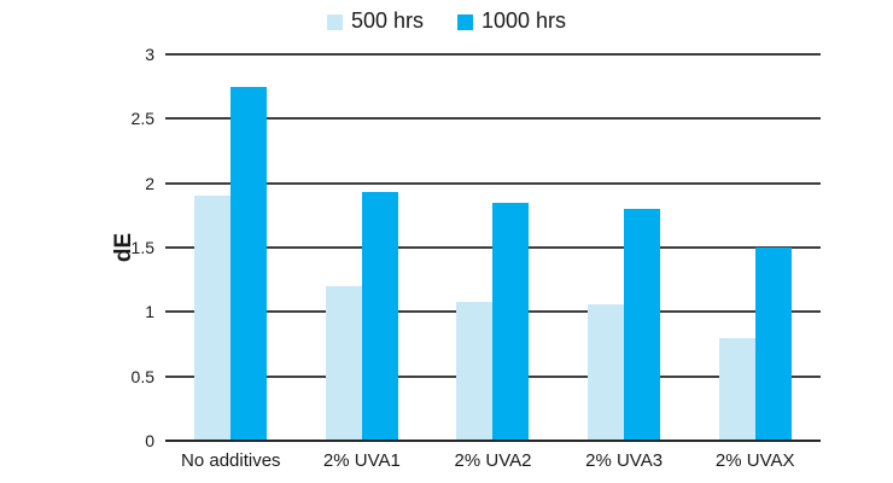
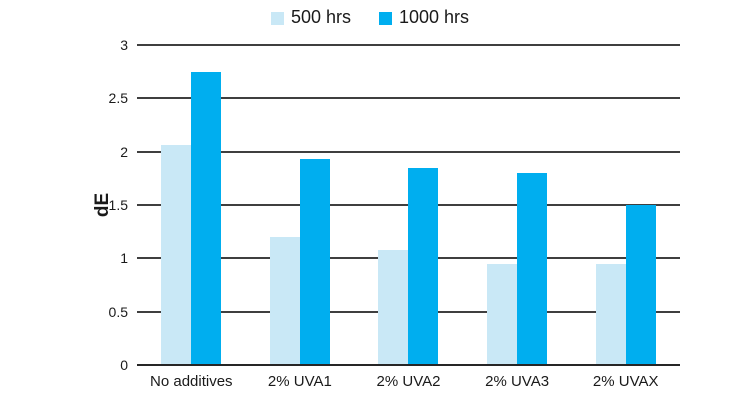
500 hrs/No additives: 1.90 -> 2.06
500 hrs/2% UVA3: 1.06 -> 0.95
500 hrs/2% UVAX: 0.80 -> 0.95
